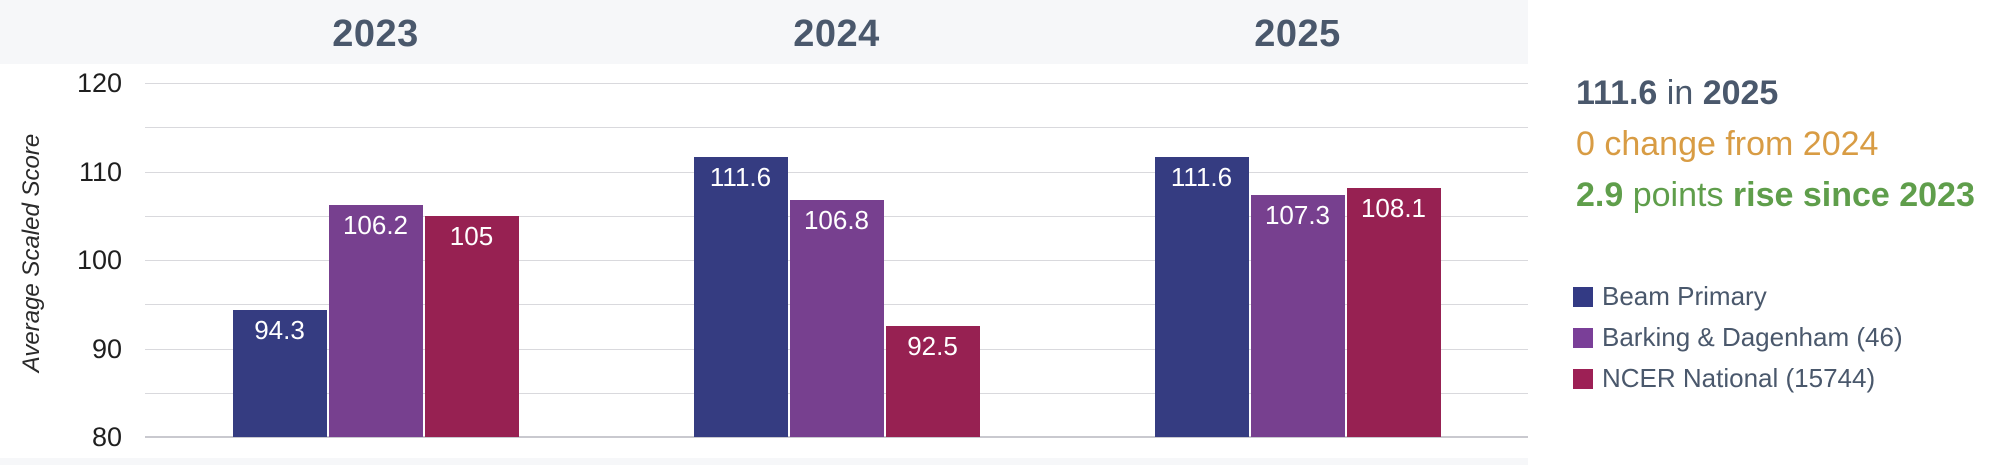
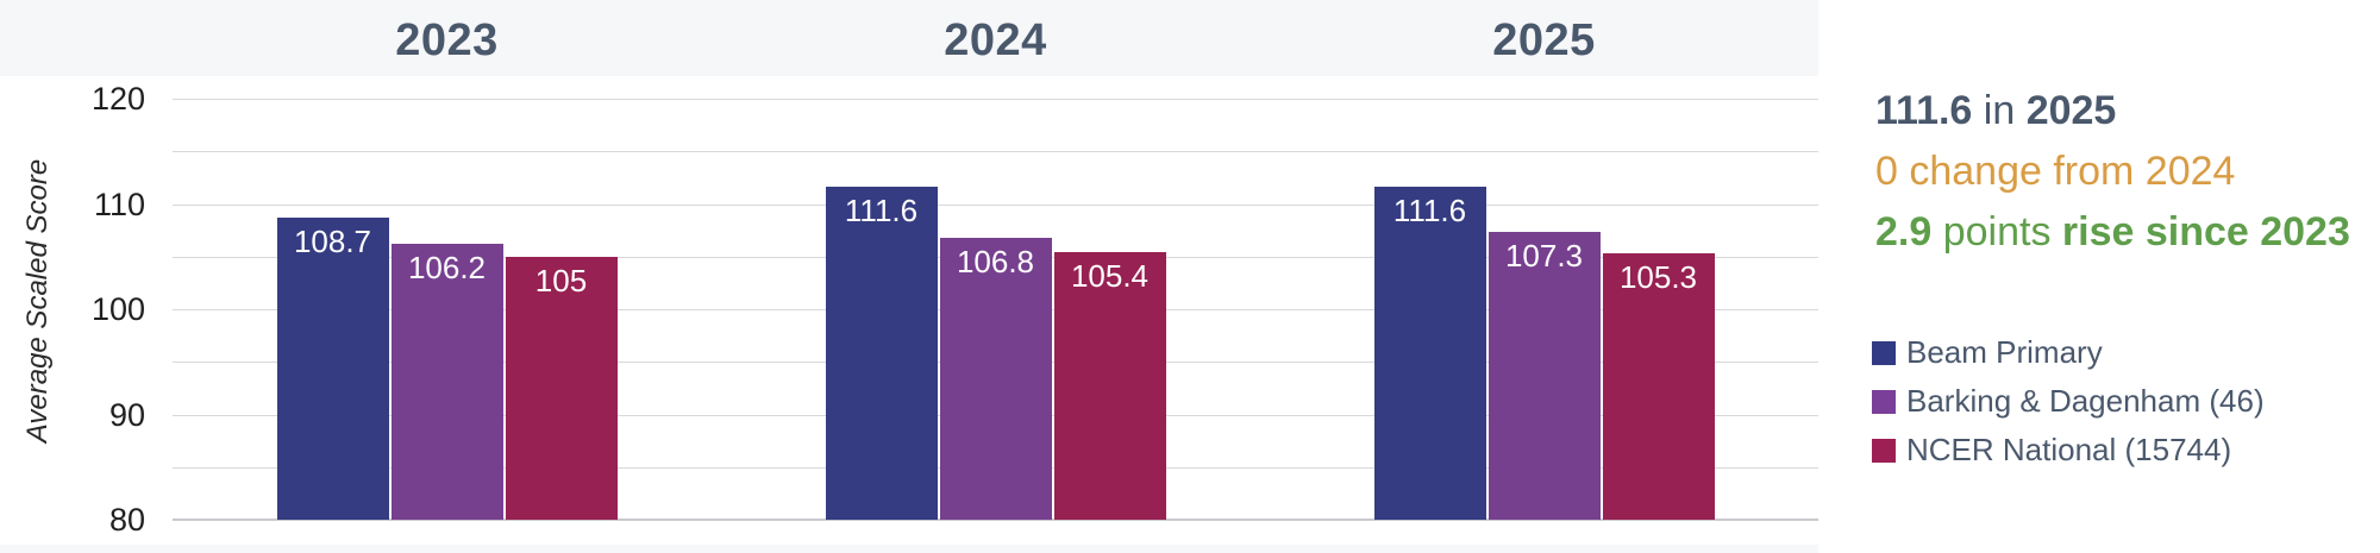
Beam Primary/2023: 94.3 -> 108.7
NCER National (15744)/2024: 92.5 -> 105.4
NCER National (15744)/2025: 108.1 -> 105.3
